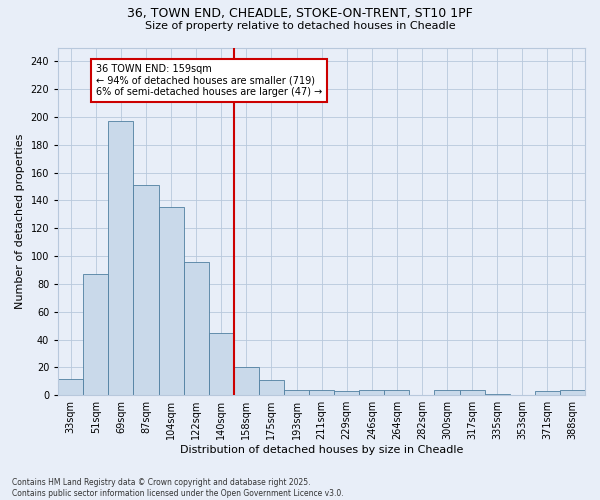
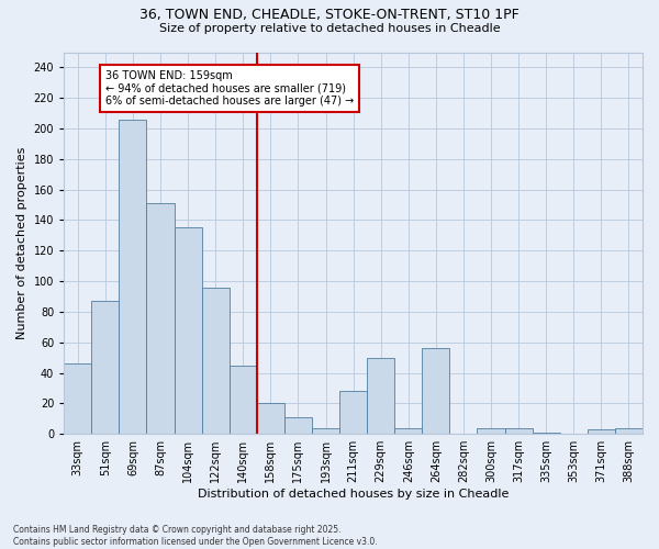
33sqm: 12 -> 46
69sqm: 197 -> 206
211sqm: 4 -> 28
229sqm: 3 -> 50
264sqm: 4 -> 56
